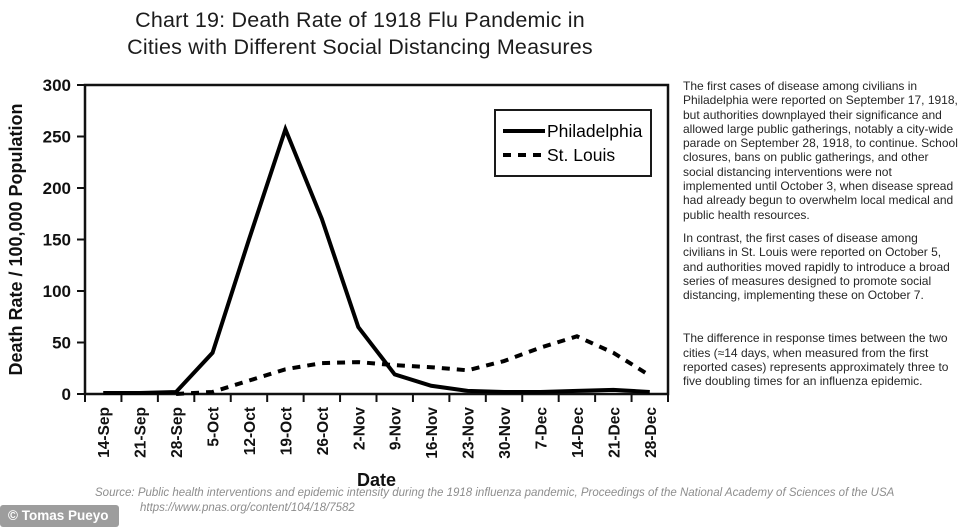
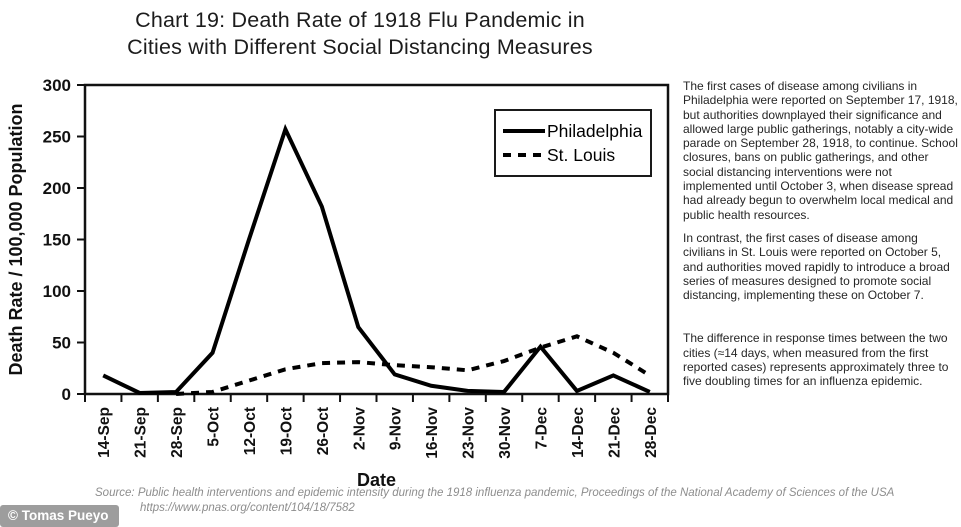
Philadelphia/14-Sep: 1 -> 18
Philadelphia/26-Oct: 170 -> 182
Philadelphia/7-Dec: 2 -> 46
Philadelphia/21-Dec: 4 -> 18
